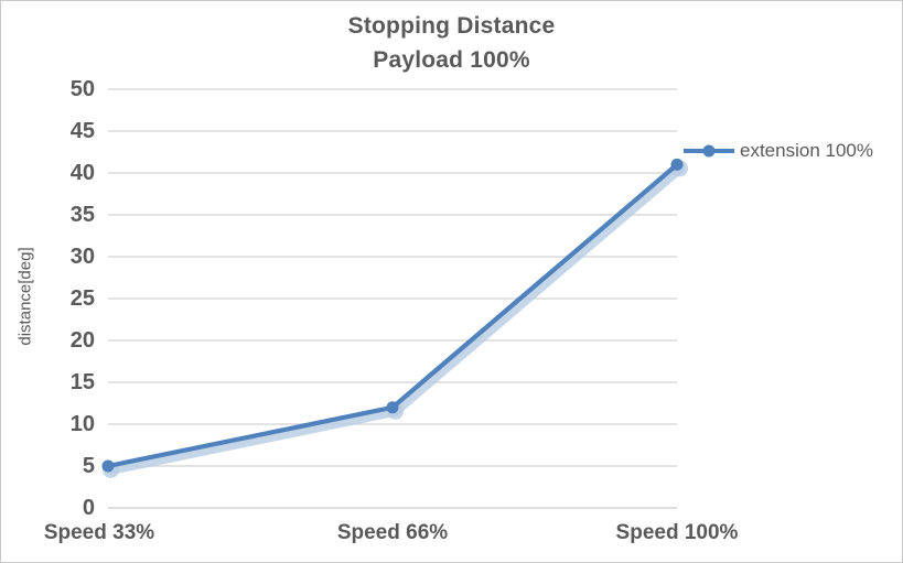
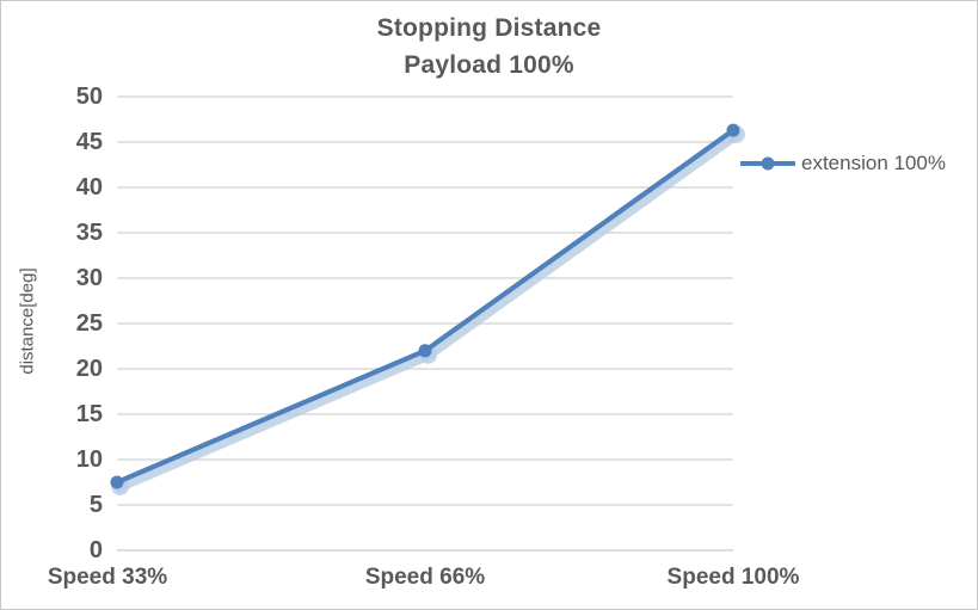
Speed 33%: 5 -> 8
Speed 66%: 12 -> 22
Speed 100%: 41 -> 46
